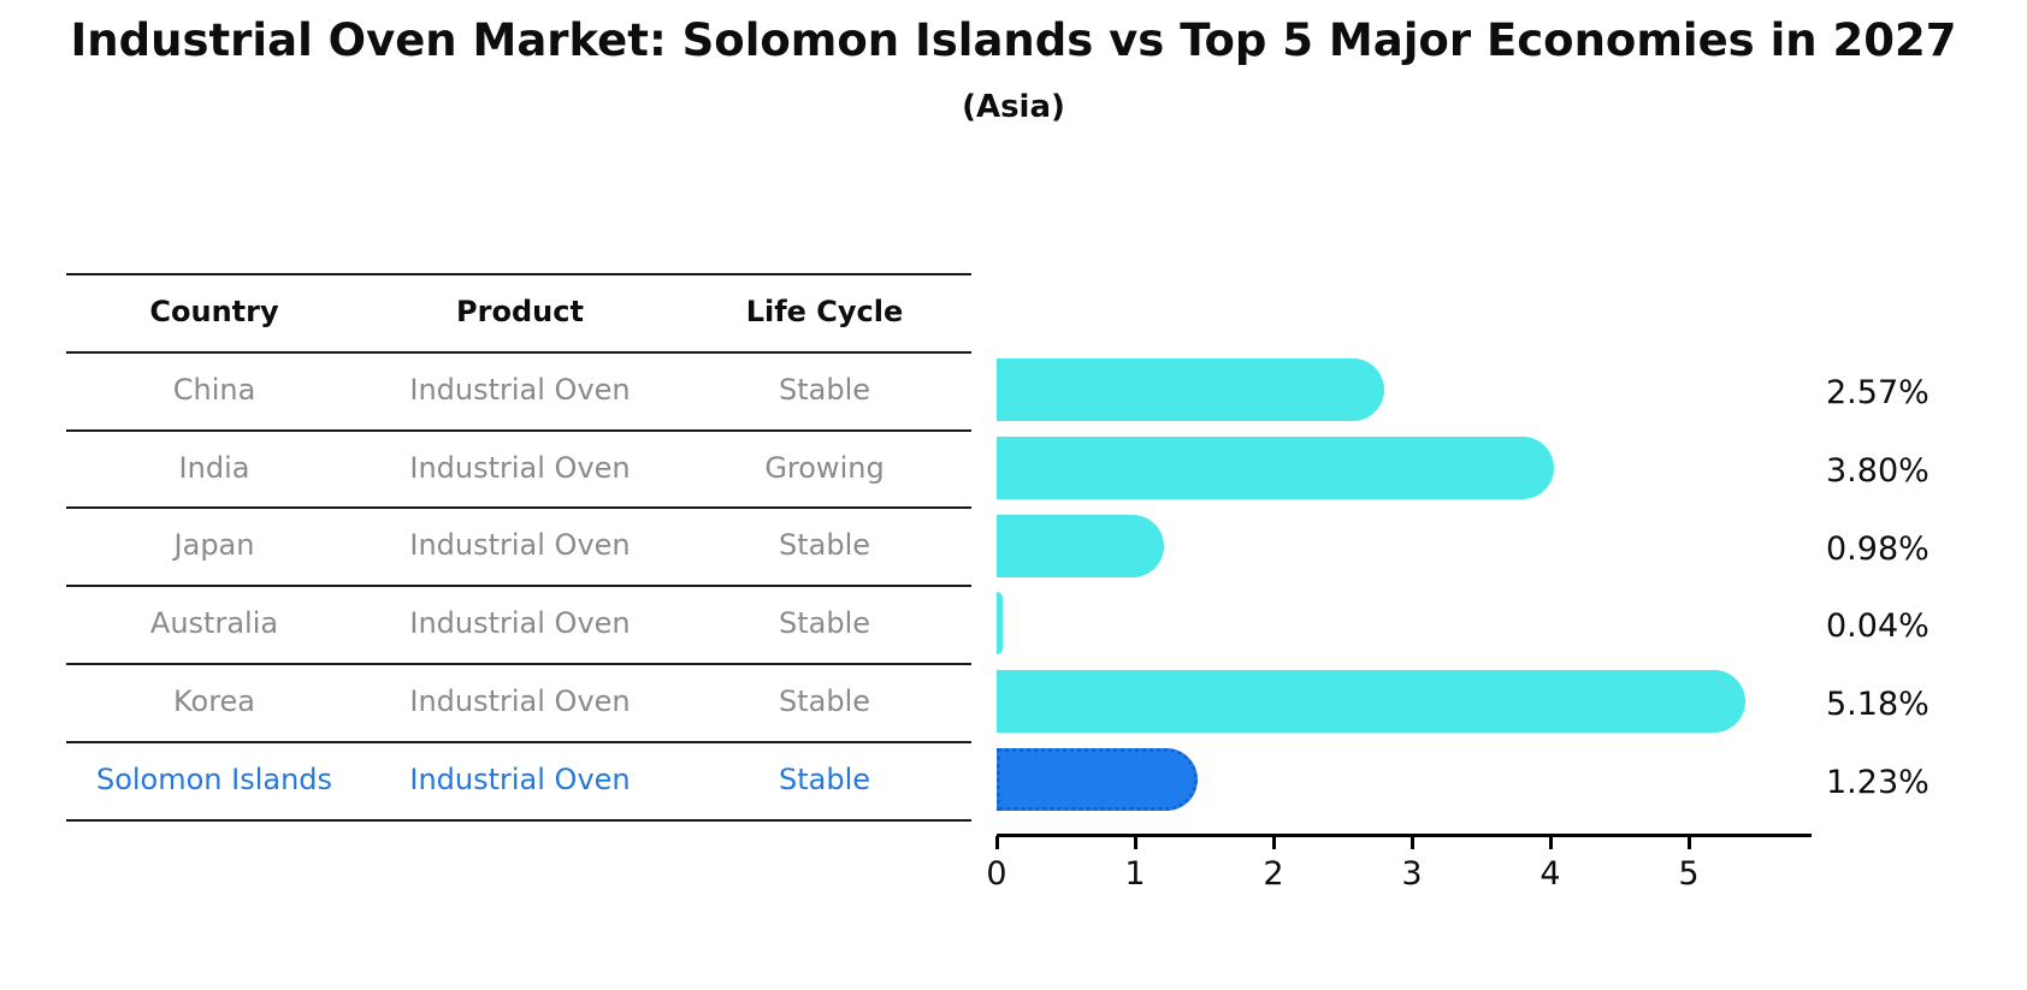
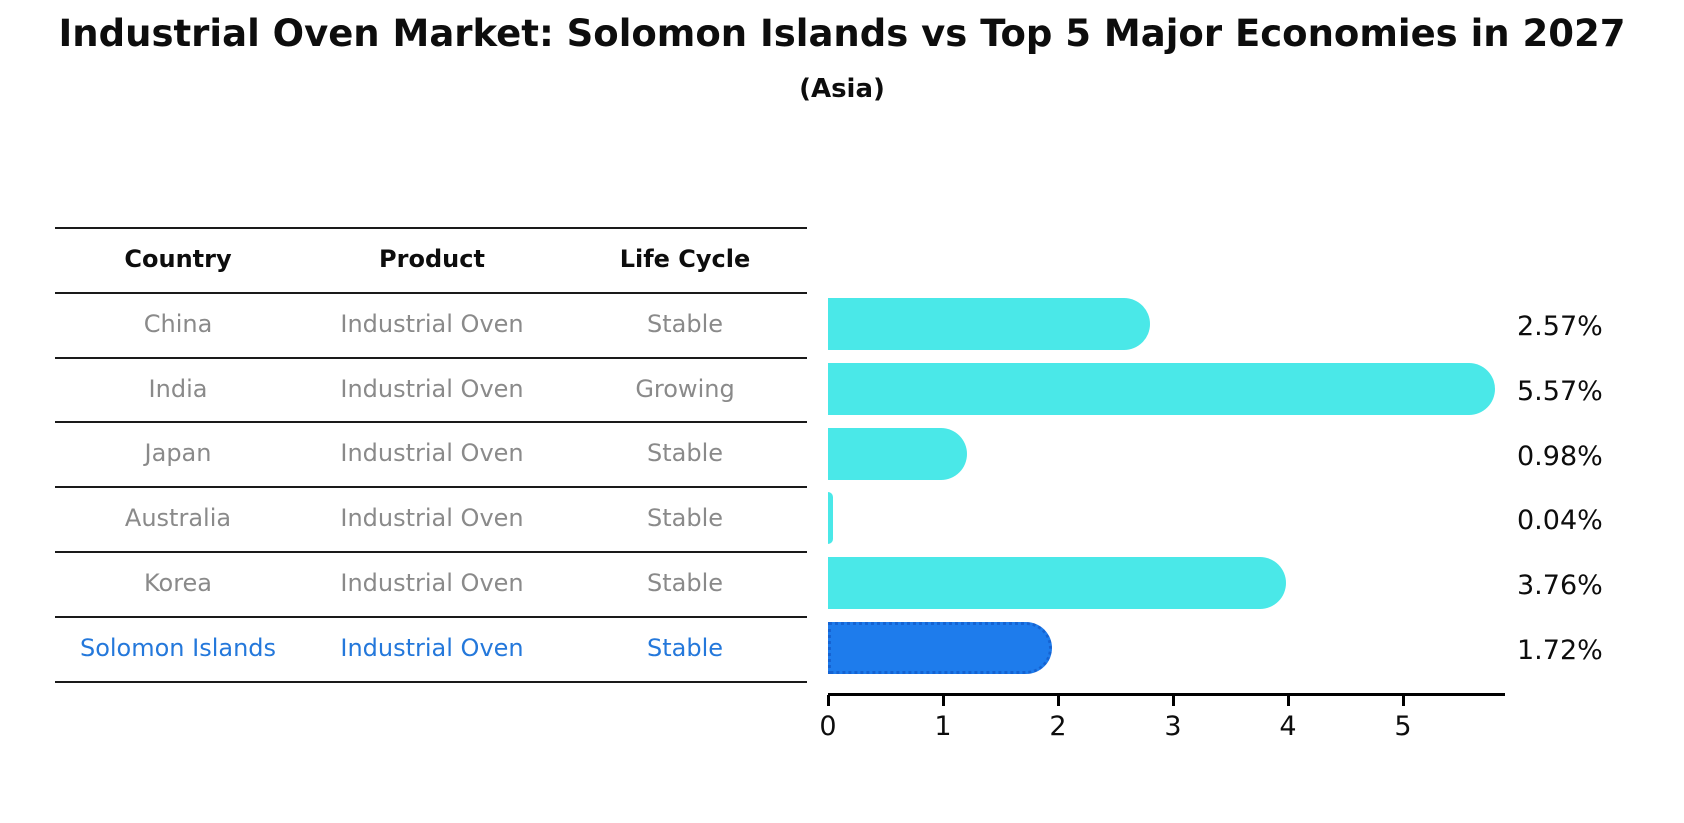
India: 3.80% -> 5.57%
Korea: 5.18% -> 3.76%
Solomon Islands: 1.23% -> 1.72%
